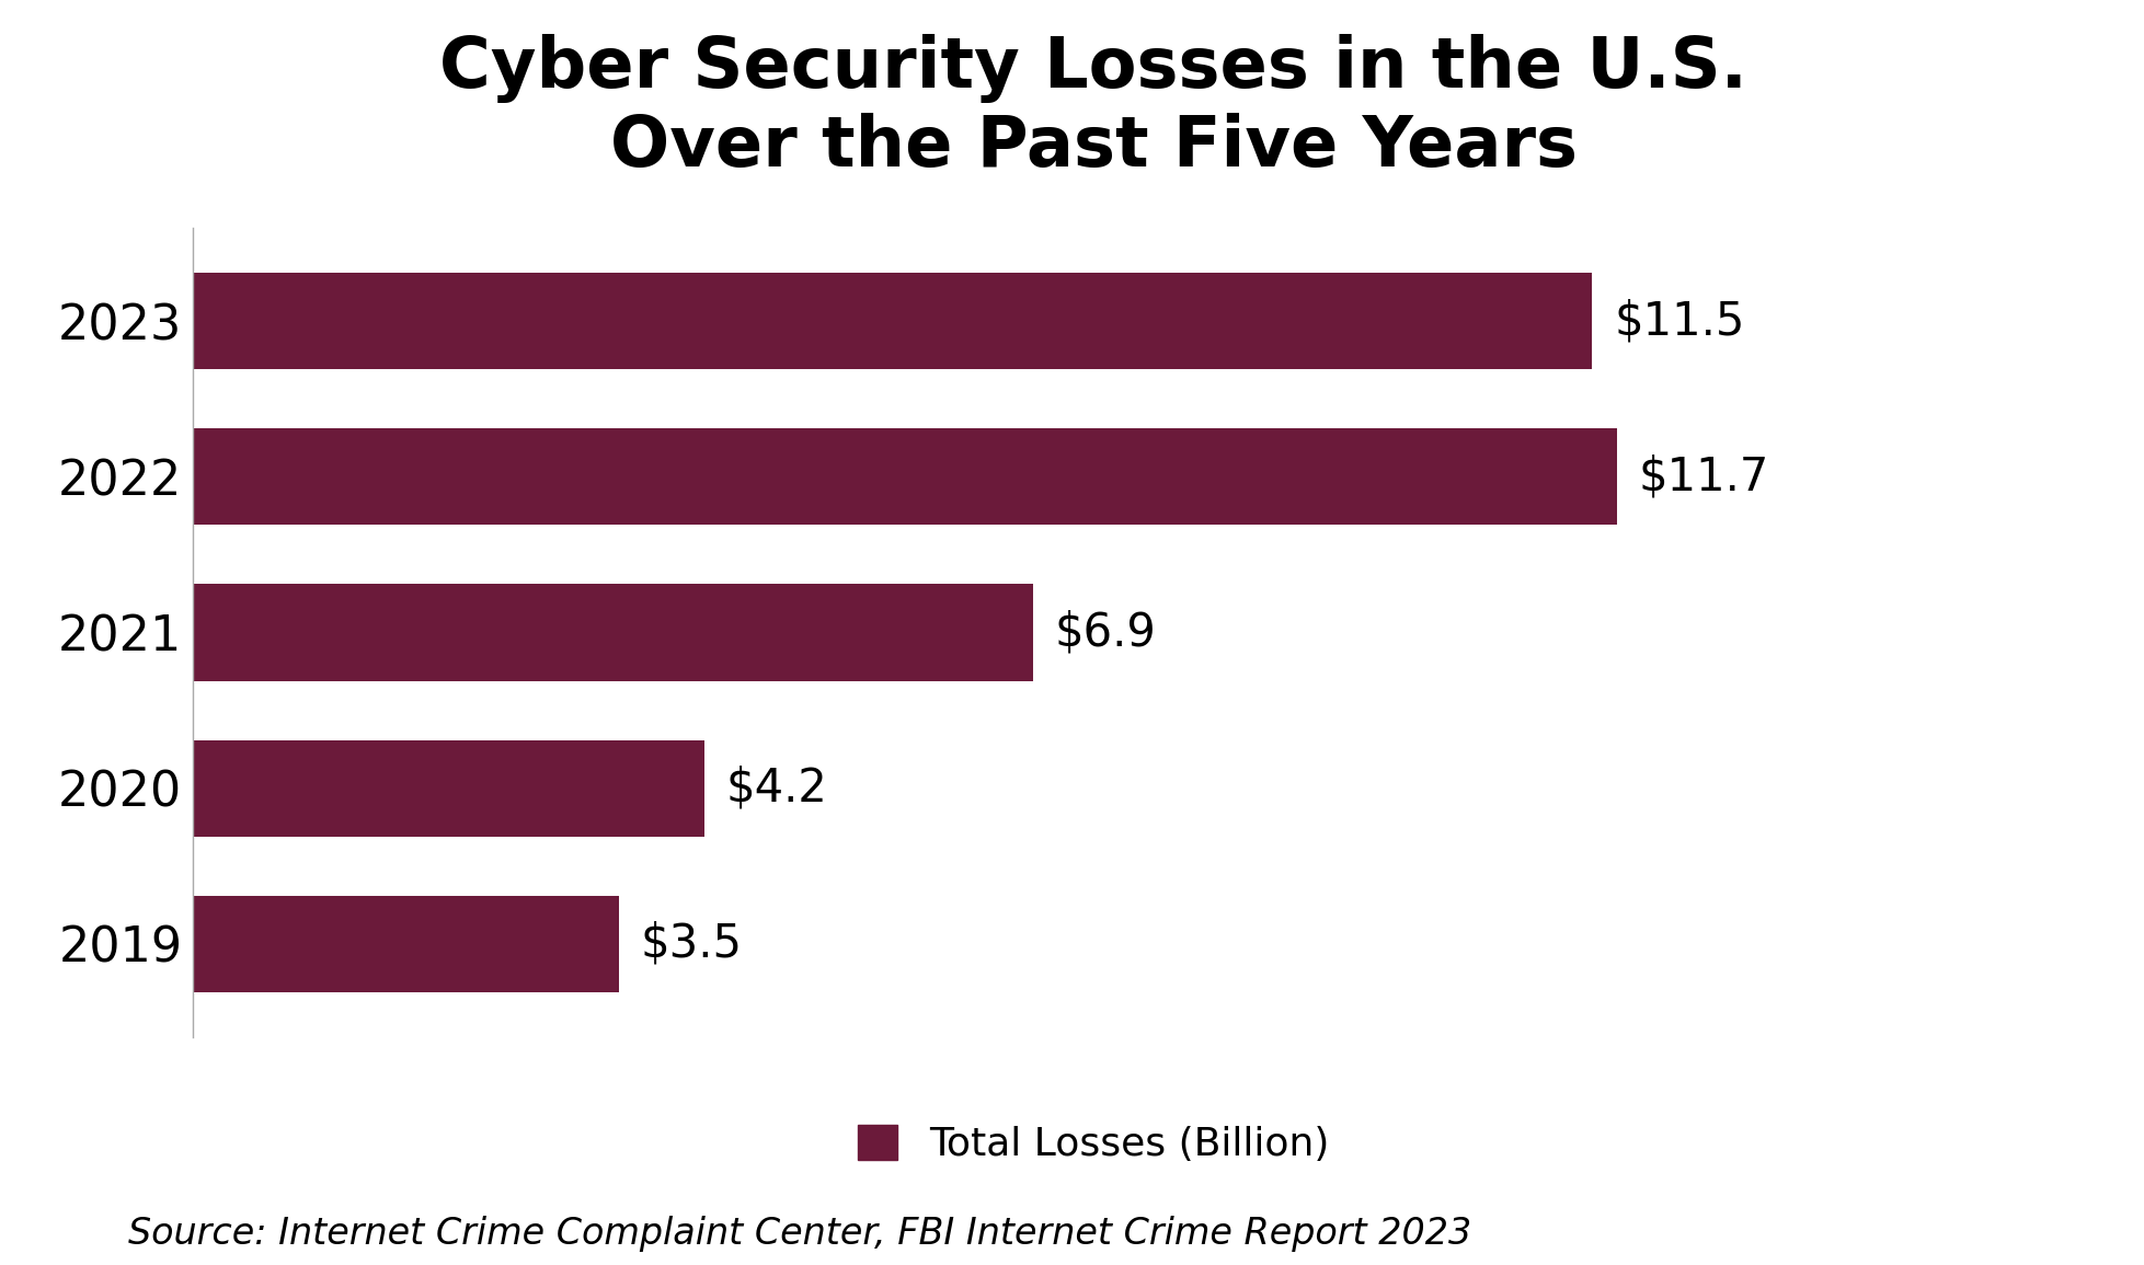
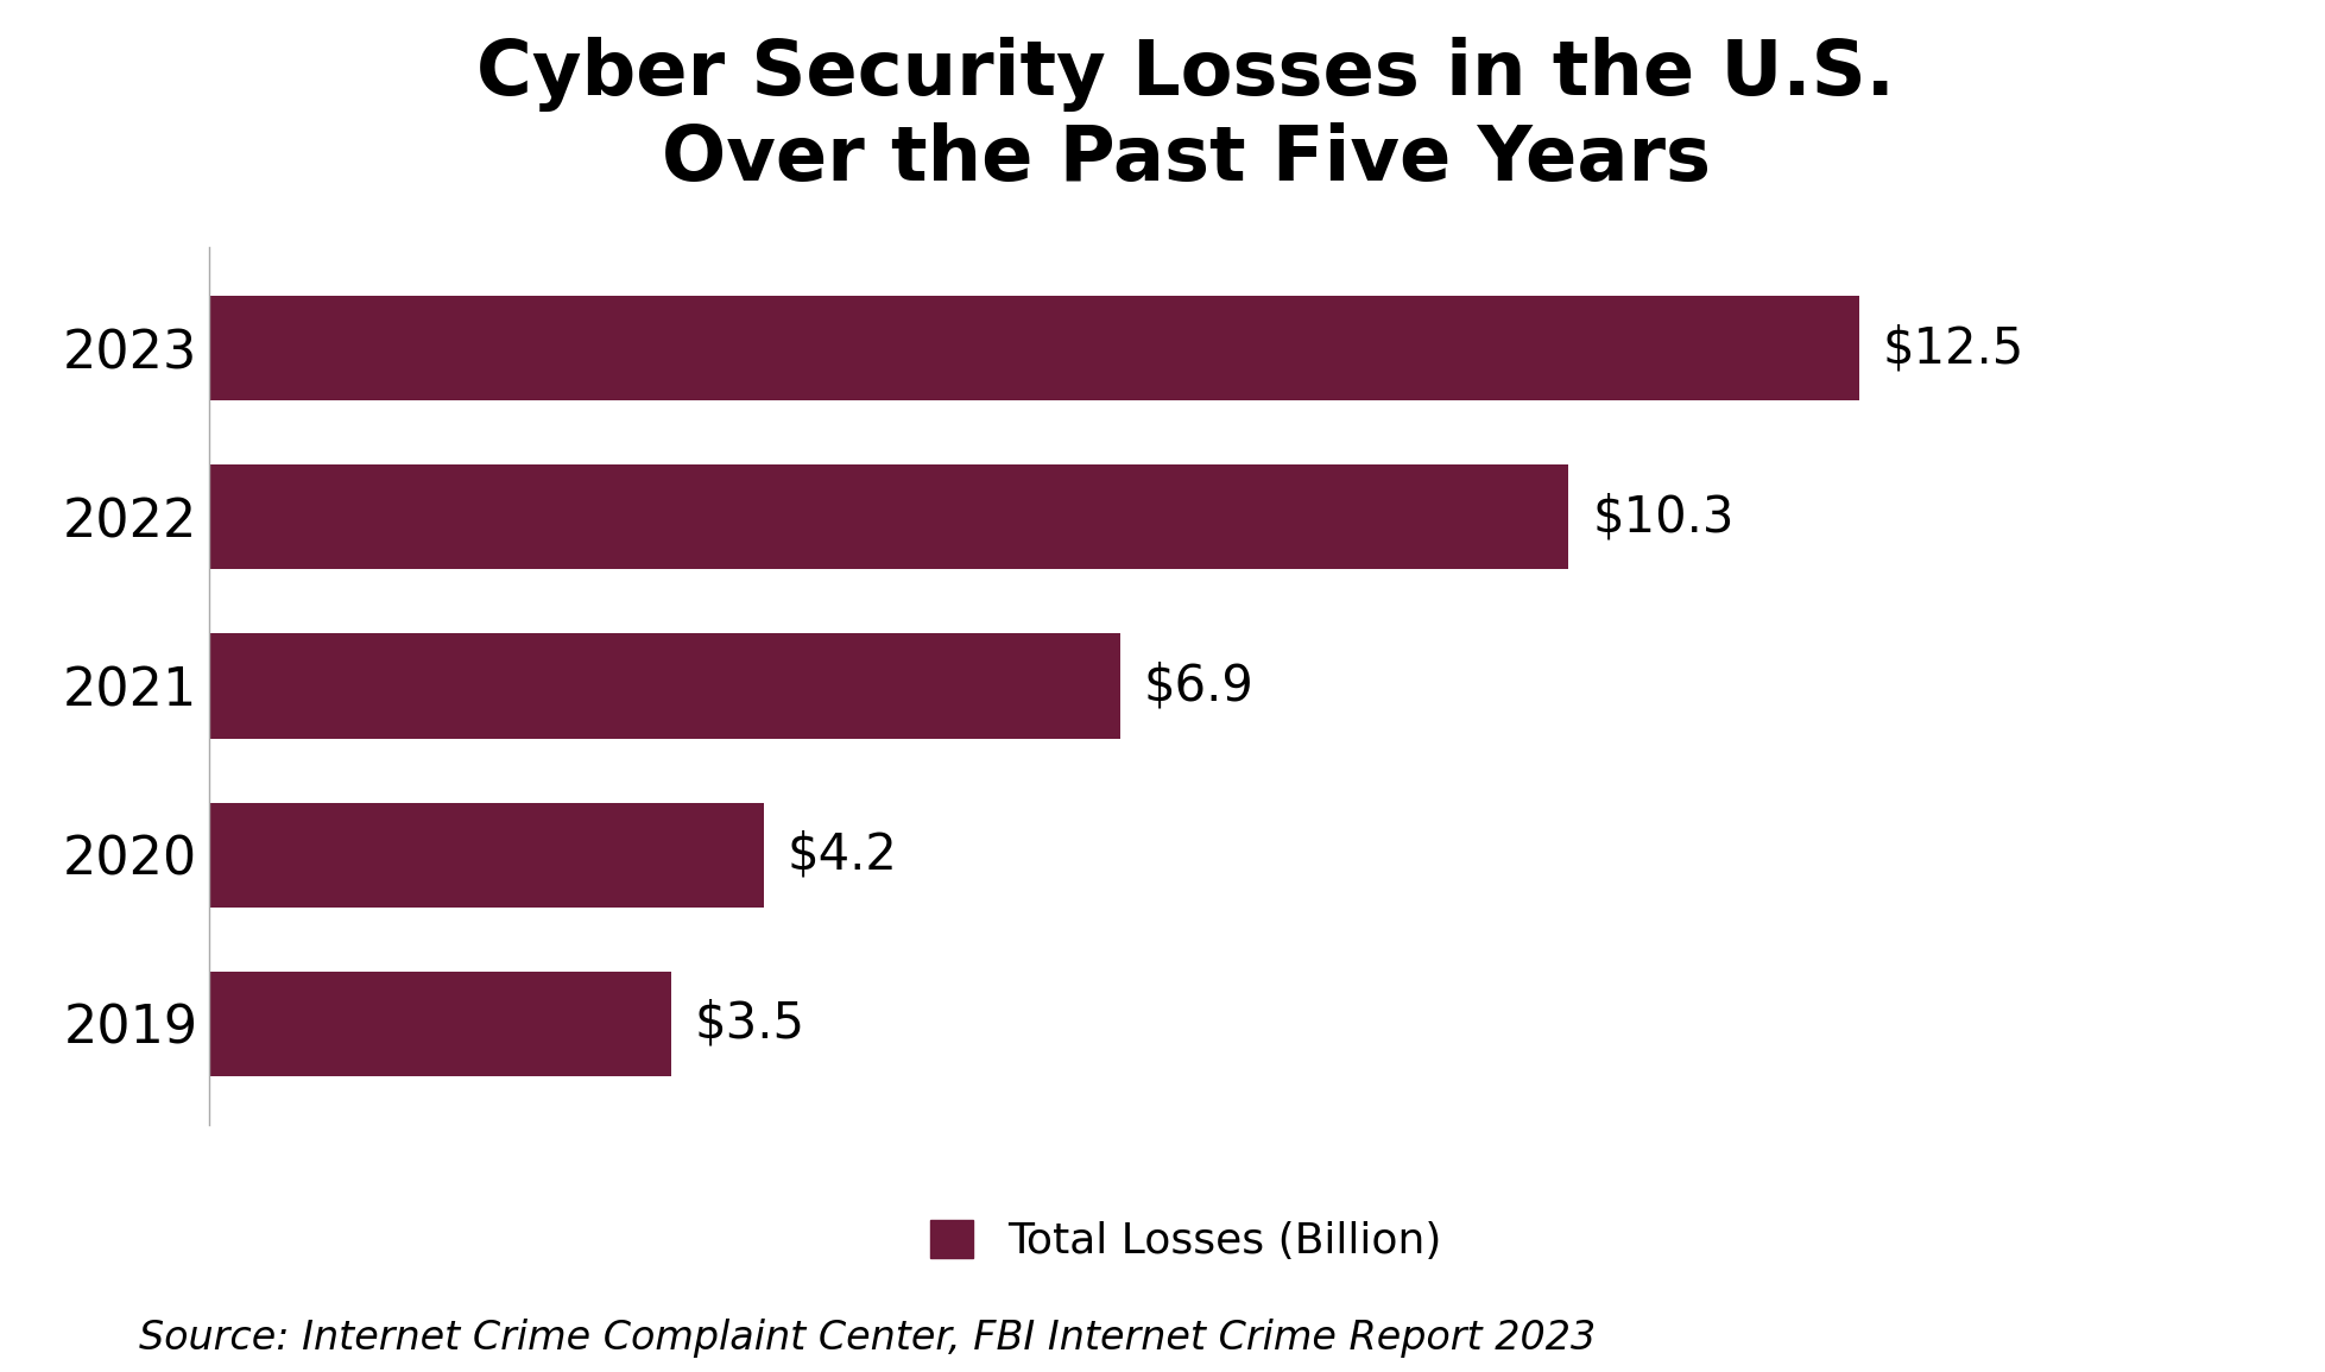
2023: $11.5 -> $12.5
2022: $11.7 -> $10.3
